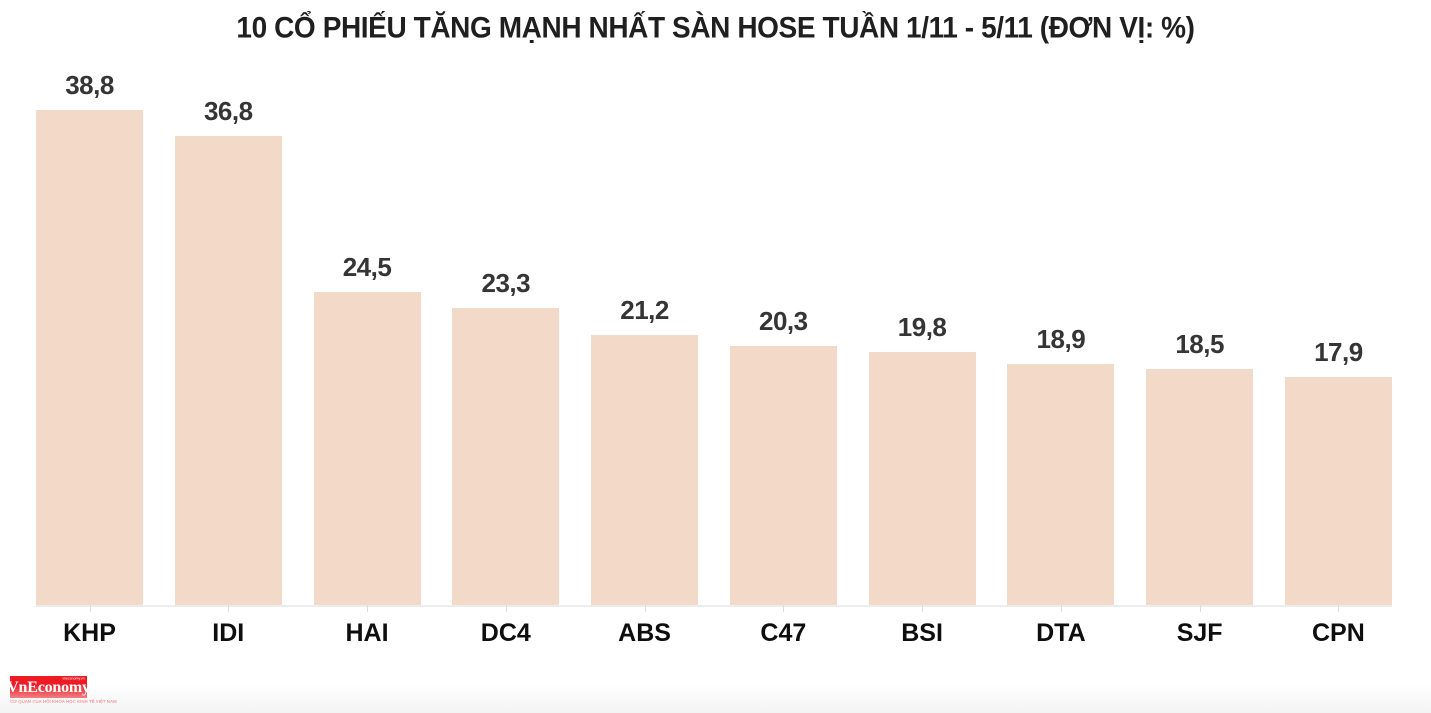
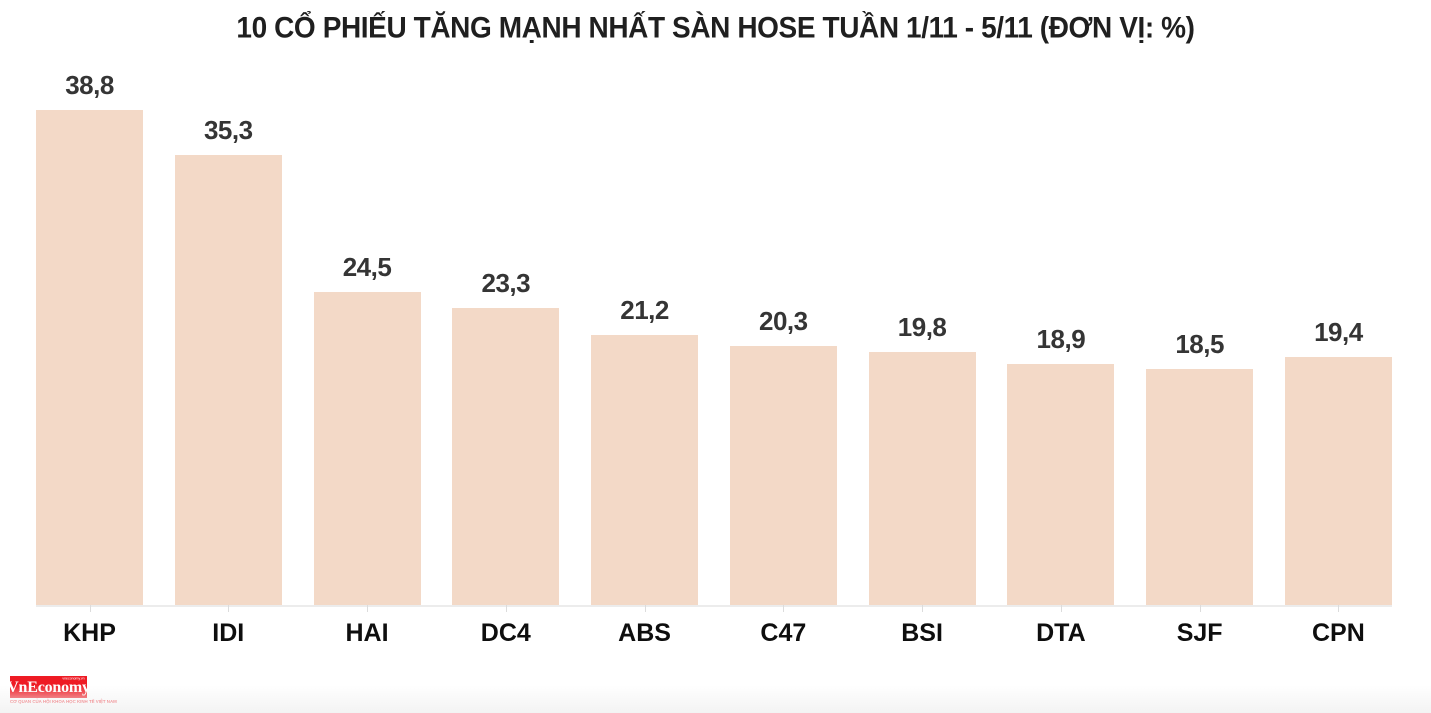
IDI: 36,8 -> 35,3
CPN: 17,9 -> 19,4
